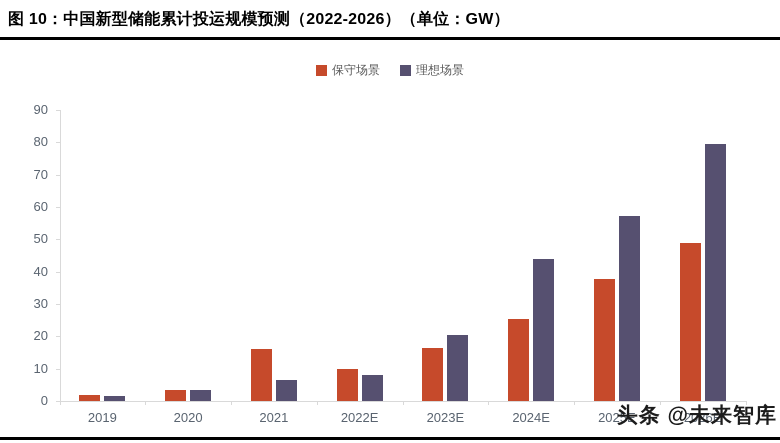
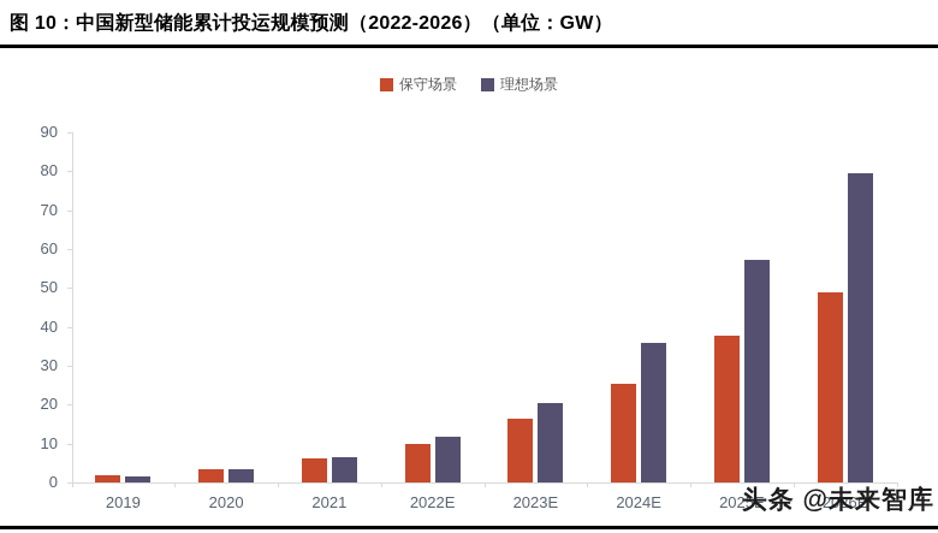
保守场景/2021: 16 -> 6
理想场景/2022E: 8 -> 12
理想场景/2024E: 44 -> 36
